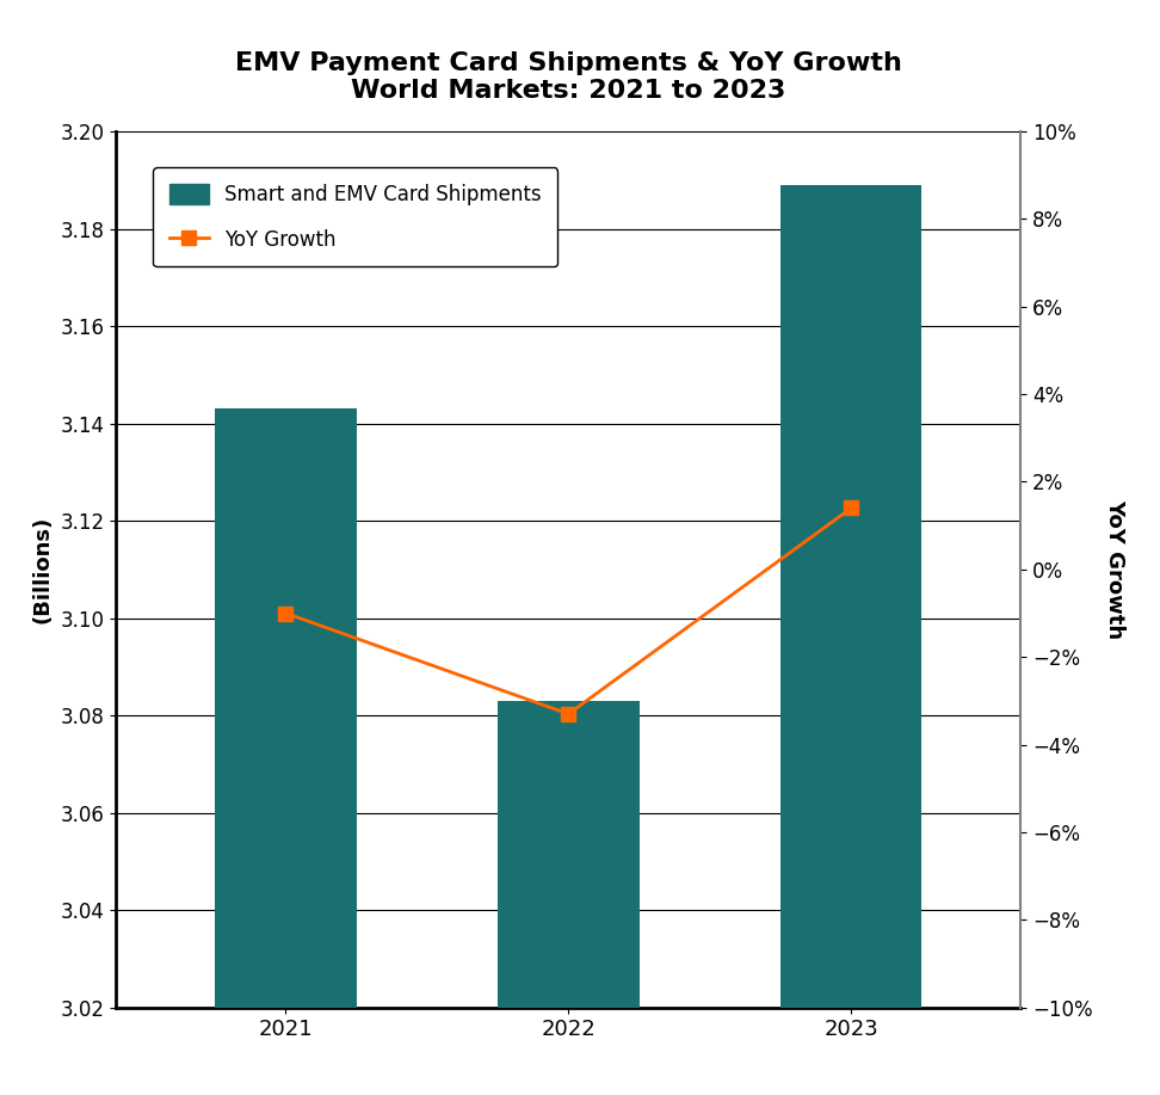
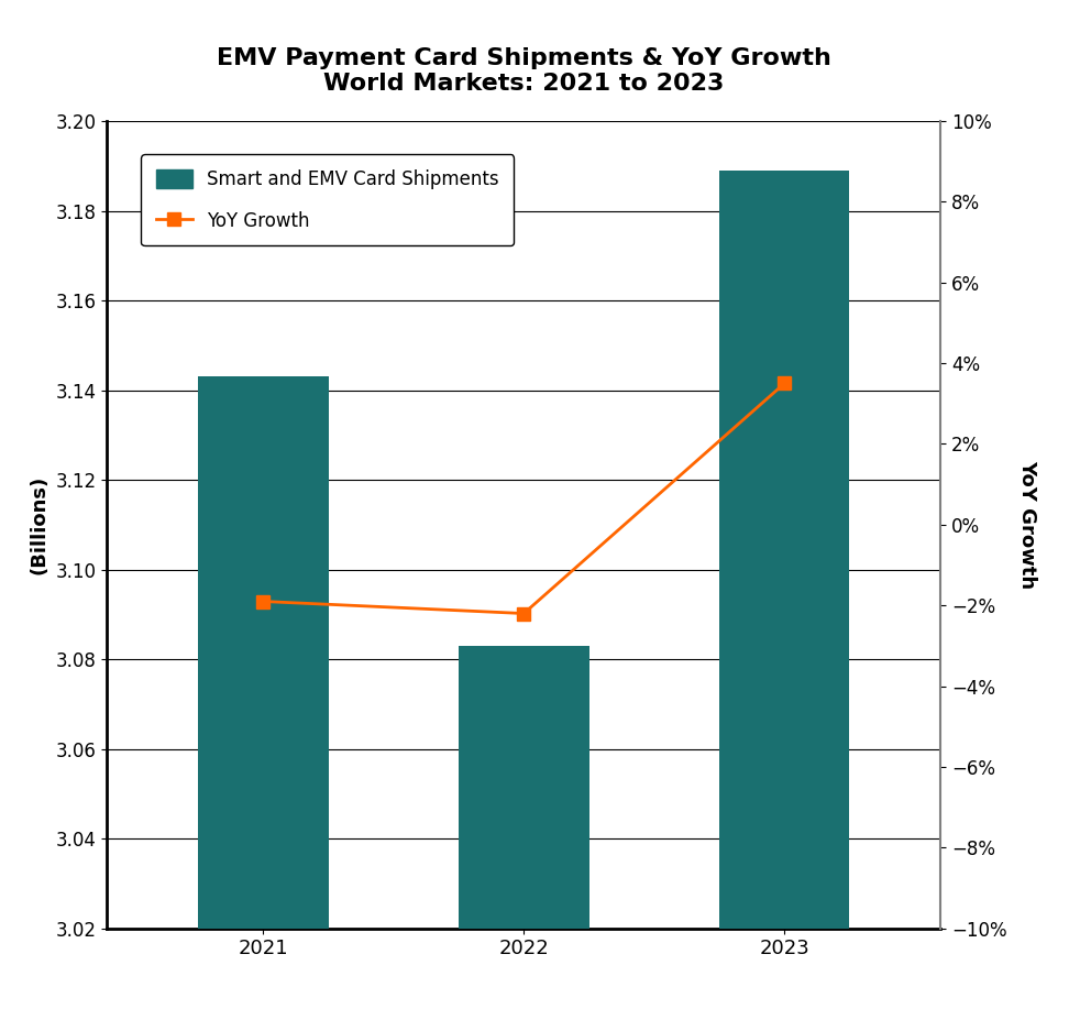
YoY Growth/2021: -1.0% -> -1.9%
YoY Growth/2022: -3.3% -> -2.2%
YoY Growth/2023: 1.4% -> 3.5%
